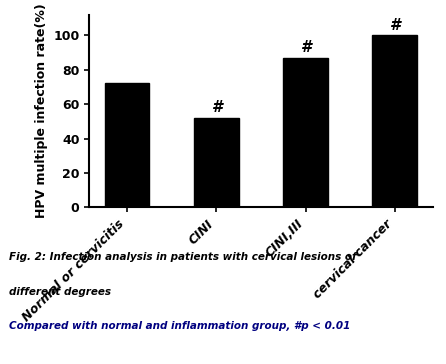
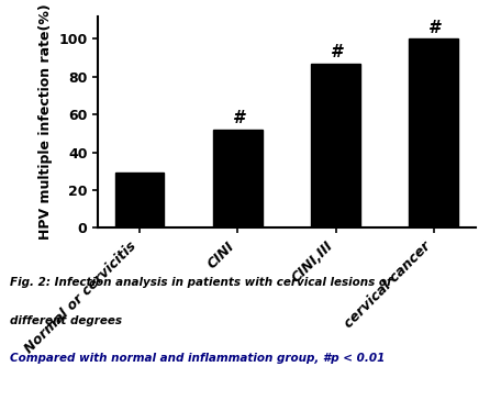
Normal or cervicitis: 72 -> 30
